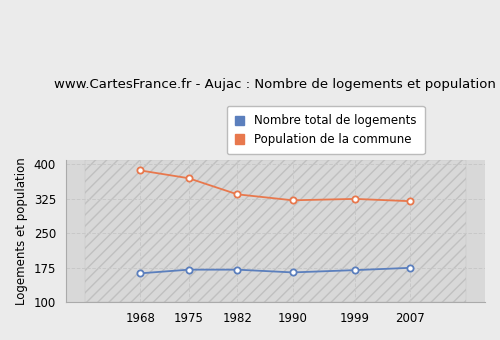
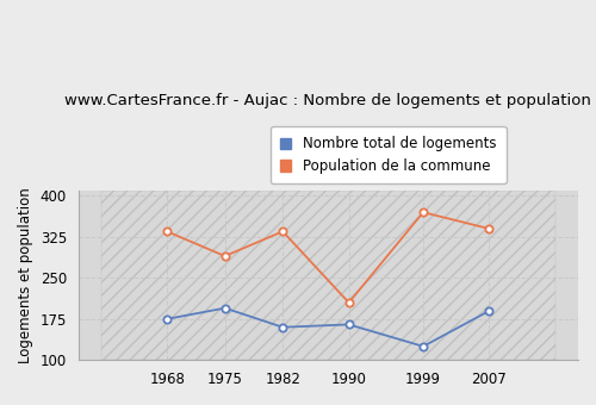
Nombre total de logements/1968: 163 -> 175
Population de la commune/1968: 387 -> 335
Nombre total de logements/1975: 171 -> 195
Population de la commune/1975: 370 -> 290
Nombre total de logements/1982: 171 -> 160
Population de la commune/1990: 322 -> 205
Nombre total de logements/1999: 170 -> 125
Population de la commune/1999: 325 -> 370
Nombre total de logements/2007: 175 -> 190
Population de la commune/2007: 320 -> 340
